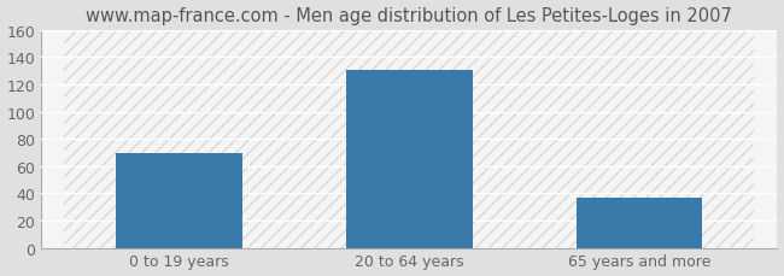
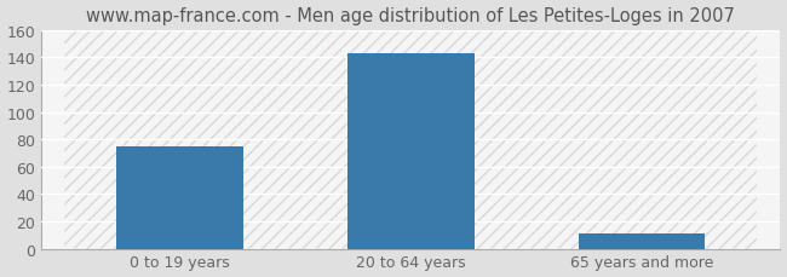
0 to 19 years: 70 -> 75
20 to 64 years: 131 -> 143
65 years and more: 37 -> 11
